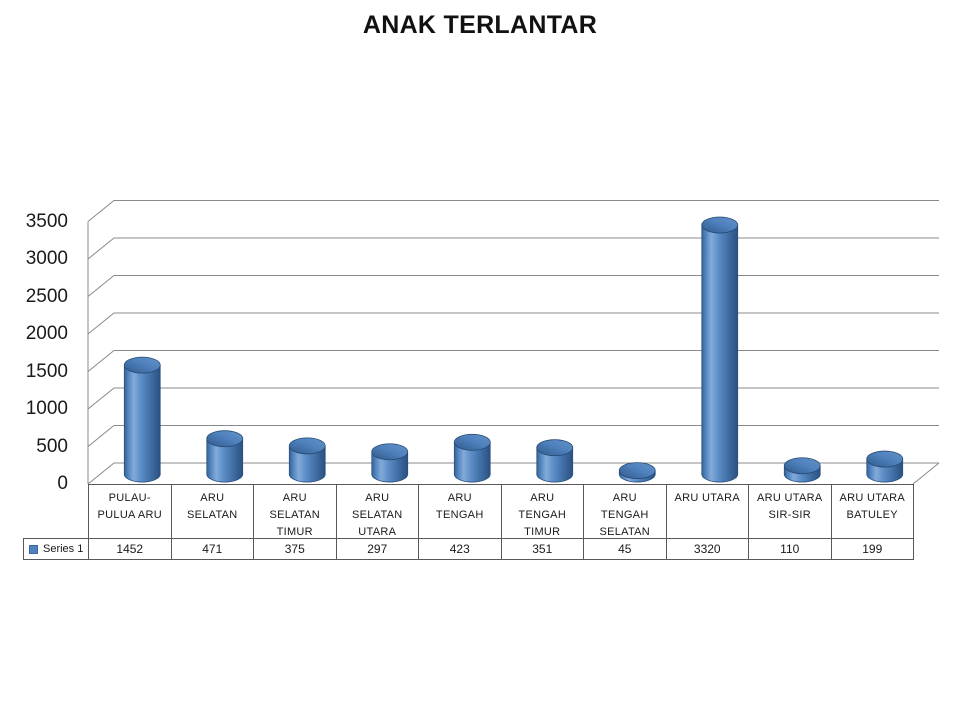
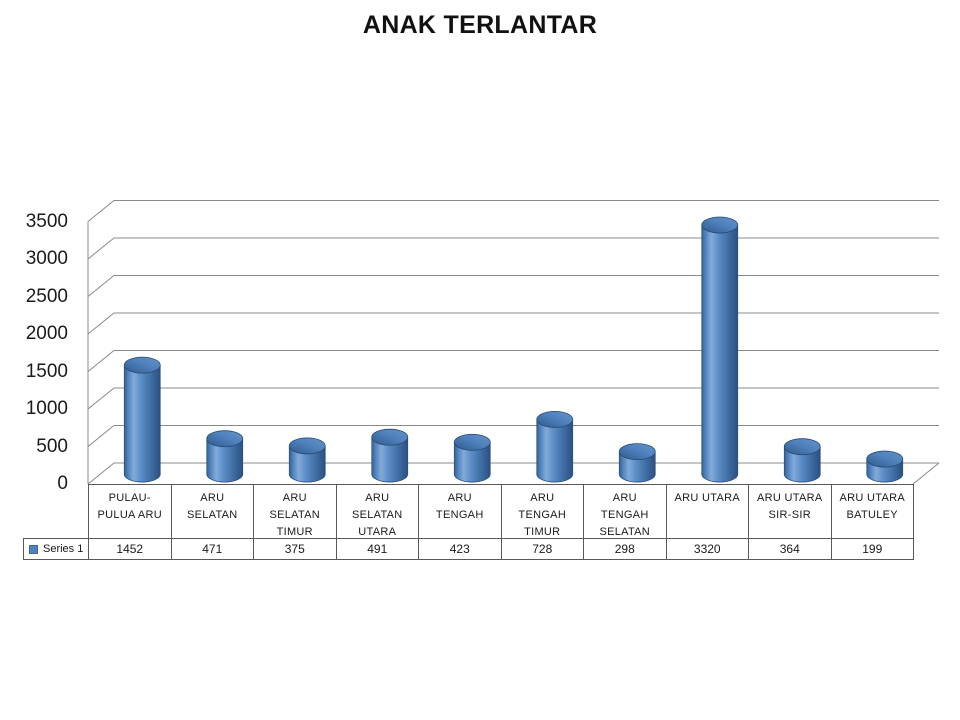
ARU SELATAN UTARA: 297 -> 491
ARU TENGAH TIMUR: 351 -> 728
ARU TENGAH SELATAN: 45 -> 298
ARU UTARA SIR-SIR: 110 -> 364
